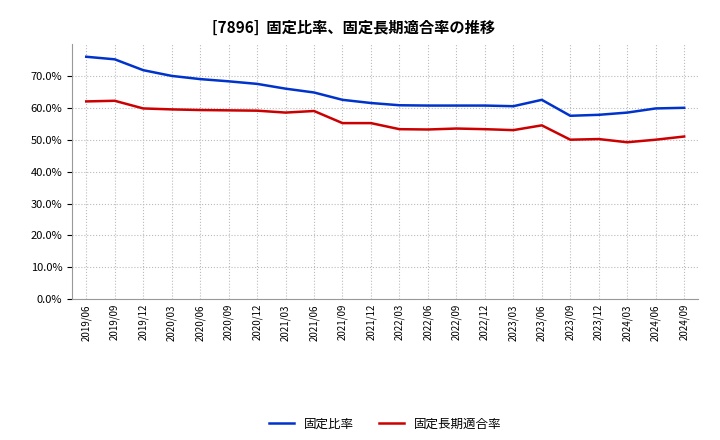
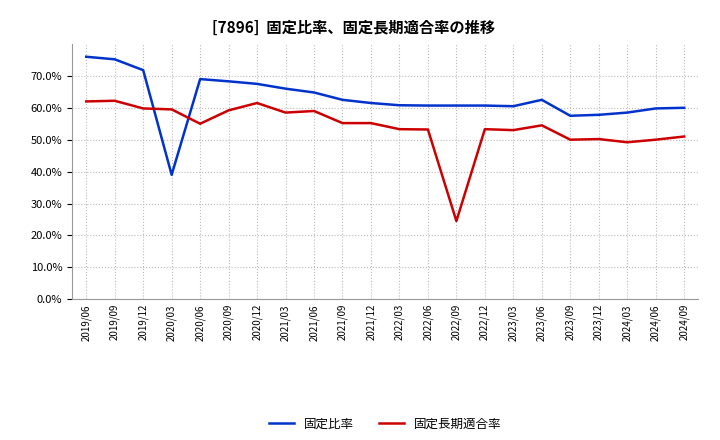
固定比率/2020/03: 70.0% -> 39.0%
固定長期適合率/2020/06: 59.3% -> 55.0%
固定長期適合率/2020/12: 59.1% -> 61.5%
固定長期適合率/2022/09: 53.5% -> 24.5%
